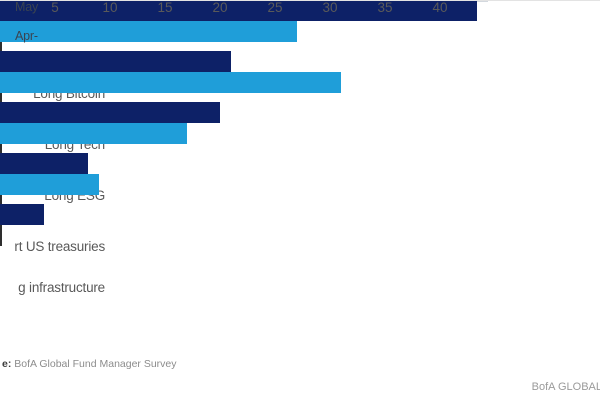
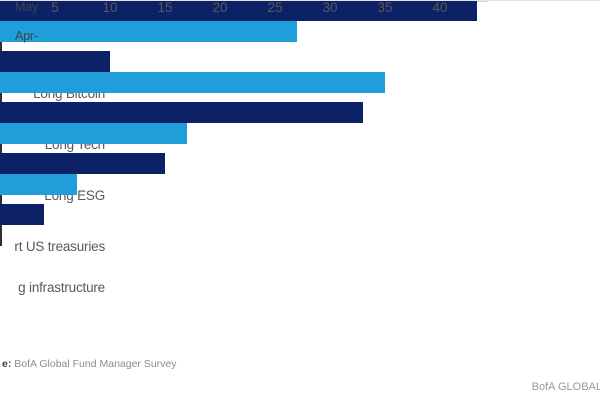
May/Long Tech: 21 -> 10
Apr-/Long Tech: 31 -> 35
May/Long ESG: 20 -> 33
May/rt US treasuries: 8 -> 15
Apr-/rt US treasuries: 9 -> 7
